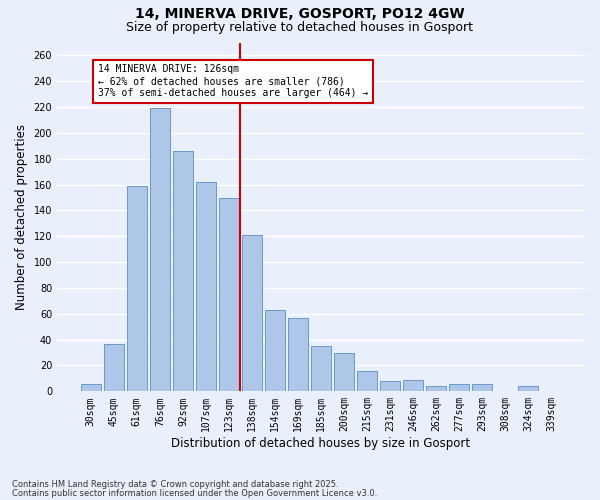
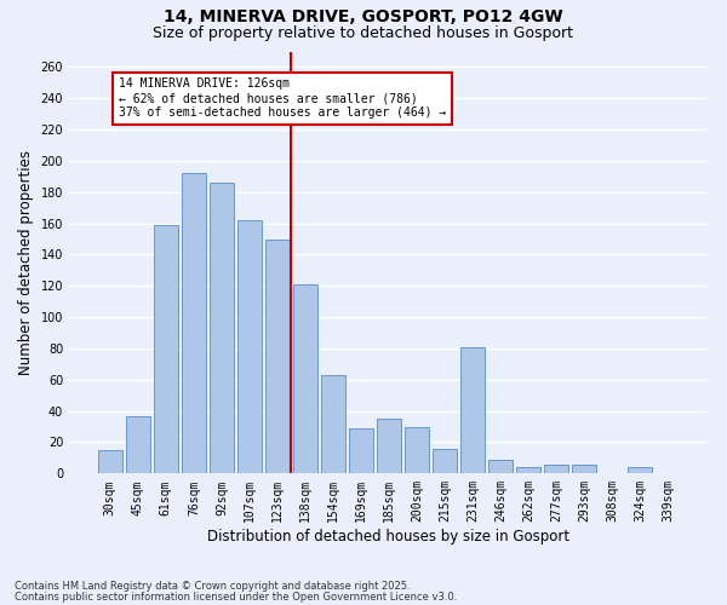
30sqm: 6 -> 15
76sqm: 219 -> 192
169sqm: 57 -> 29
231sqm: 8 -> 81
